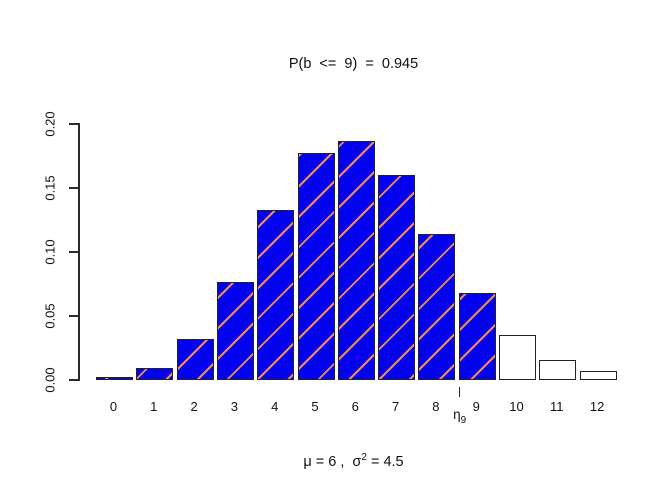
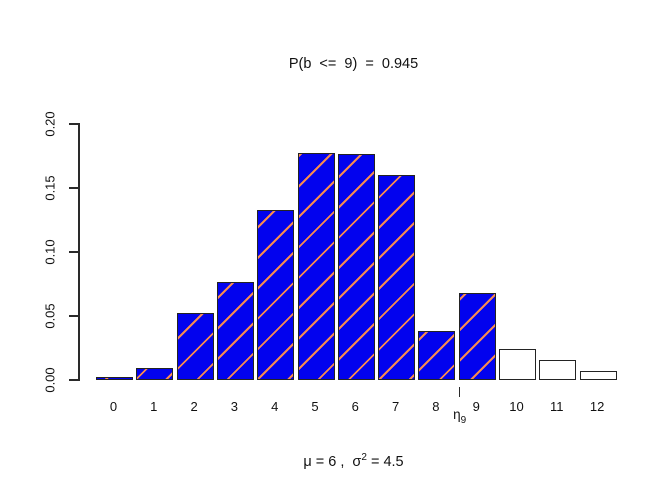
2: 0.031 -> 0.051
6: 0.185 -> 0.175
8: 0.113 -> 0.037
10: 0.033 -> 0.023
